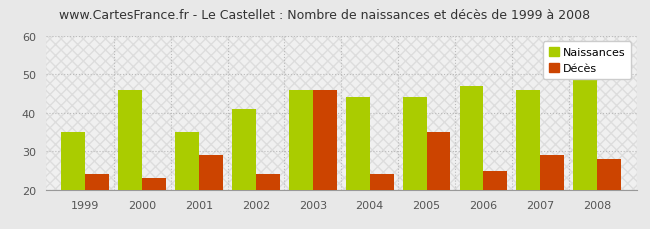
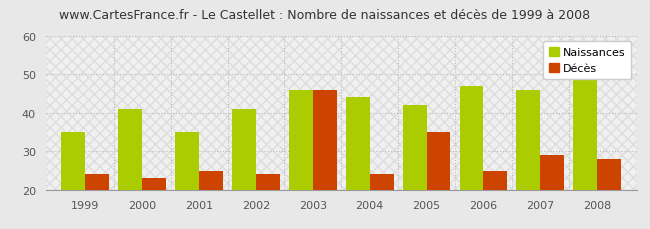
Naissances/2000: 46 -> 41
Décès/2001: 29 -> 25
Naissances/2005: 44 -> 42
